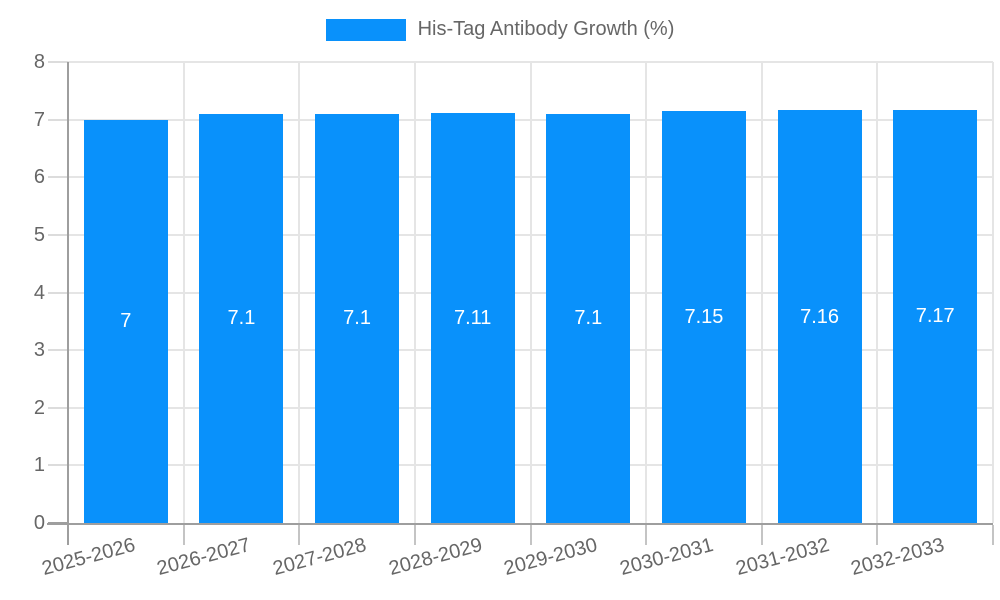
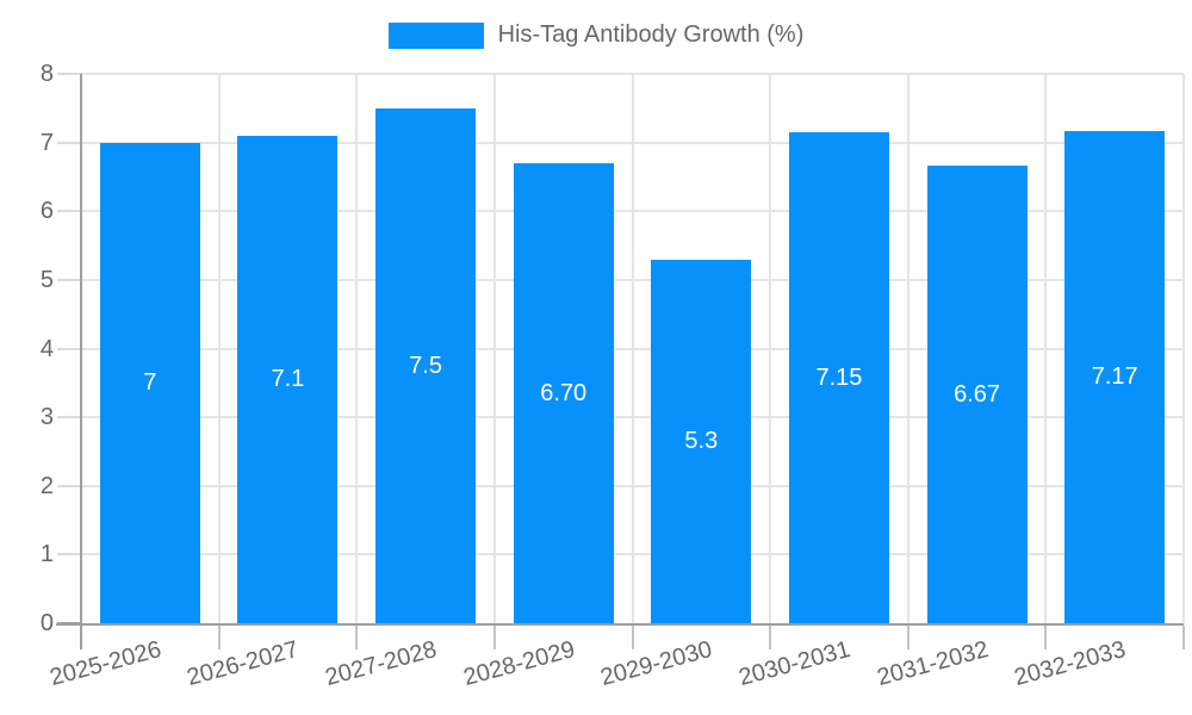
2027-2028: 7.1 -> 7.5
2028-2029: 7.11 -> 6.70
2029-2030: 7.1 -> 5.3
2031-2032: 7.16 -> 6.67
